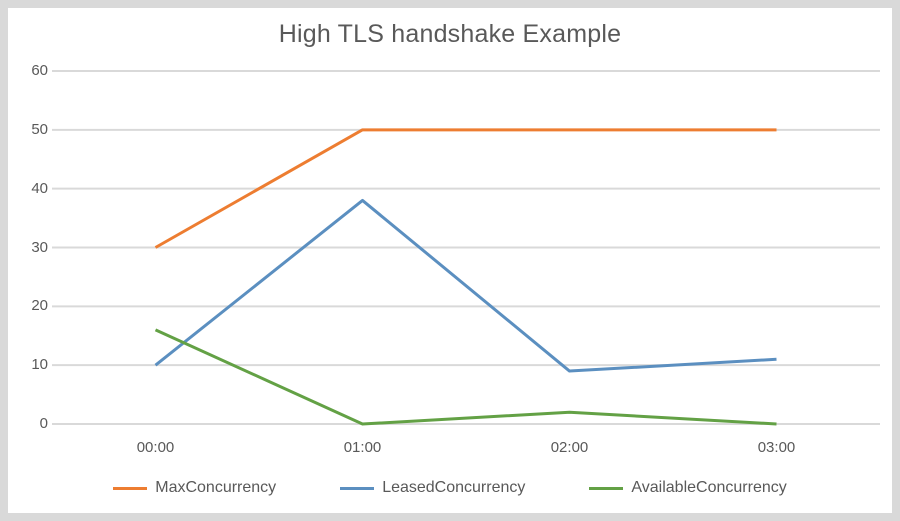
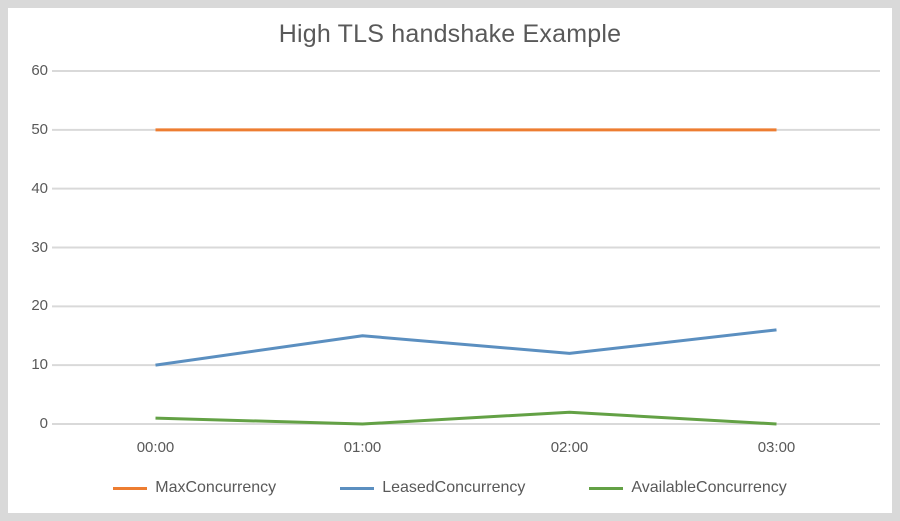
MaxConcurrency/00:00: 30 -> 50
AvailableConcurrency/00:00: 16 -> 1
LeasedConcurrency/01:00: 38 -> 15
LeasedConcurrency/02:00: 9 -> 12
LeasedConcurrency/03:00: 11 -> 16
